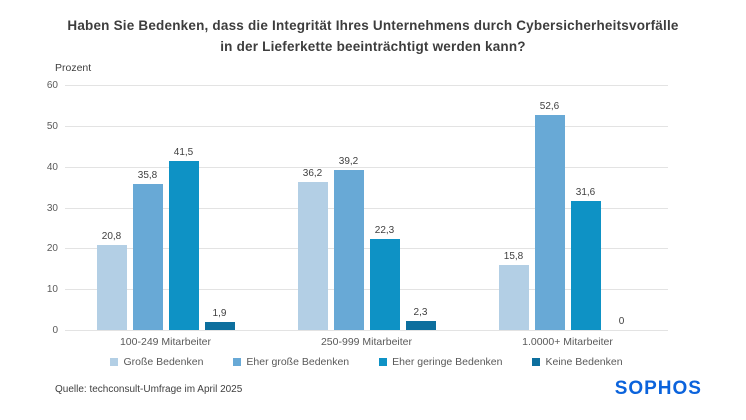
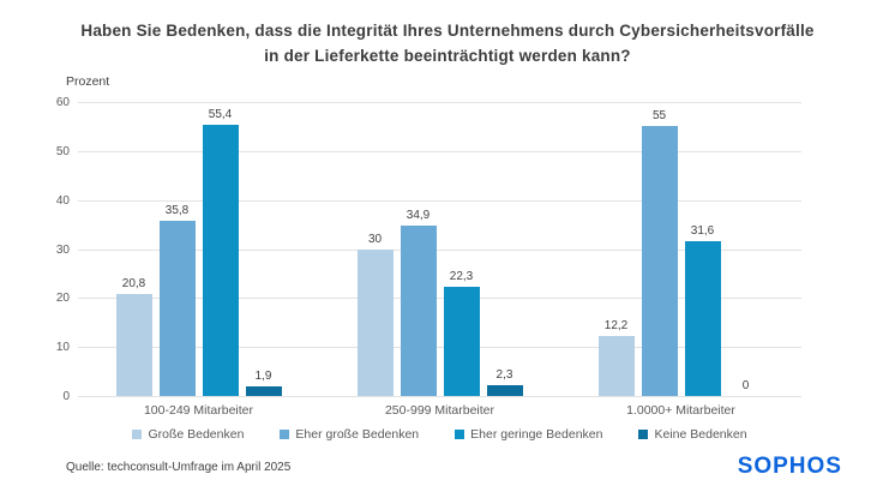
Eher geringe Bedenken/100-249 Mitarbeiter: 41,5 -> 55,4
Große Bedenken/250-999 Mitarbeiter: 36,2 -> 30
Eher große Bedenken/250-999 Mitarbeiter: 39,2 -> 34,9
Große Bedenken/1.0000+ Mitarbeiter: 15,8 -> 12,2
Eher große Bedenken/1.0000+ Mitarbeiter: 52,6 -> 55
